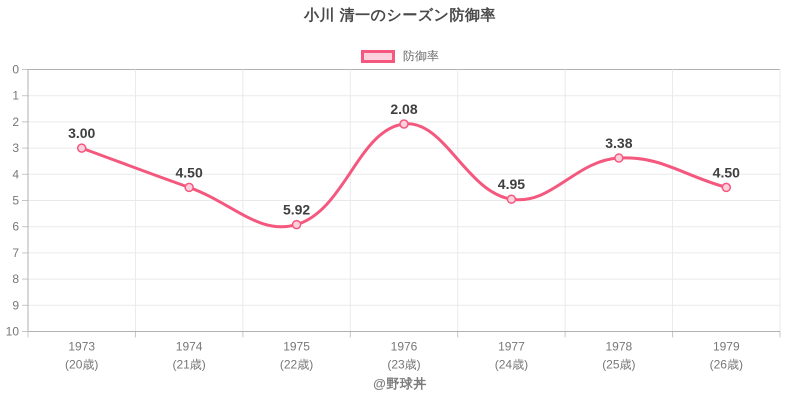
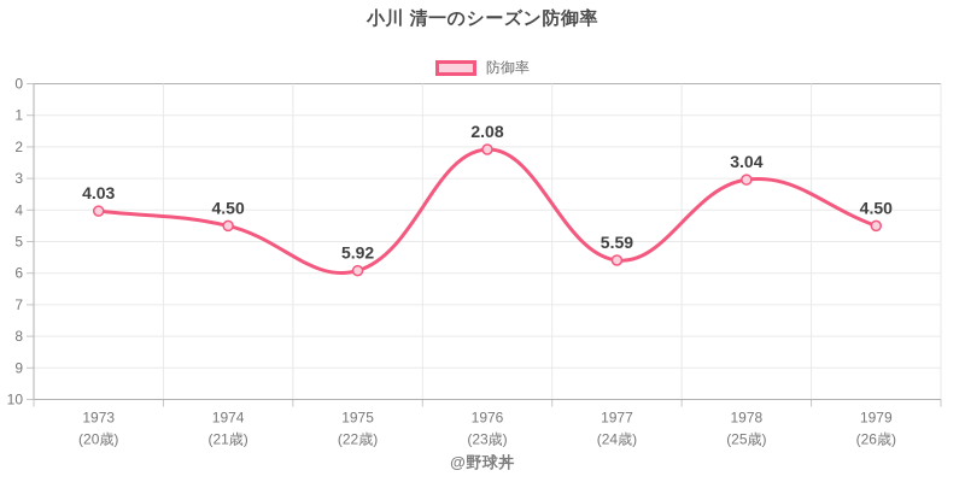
1973: 3.00 -> 4.03
1977: 4.95 -> 5.59
1978: 3.38 -> 3.04
